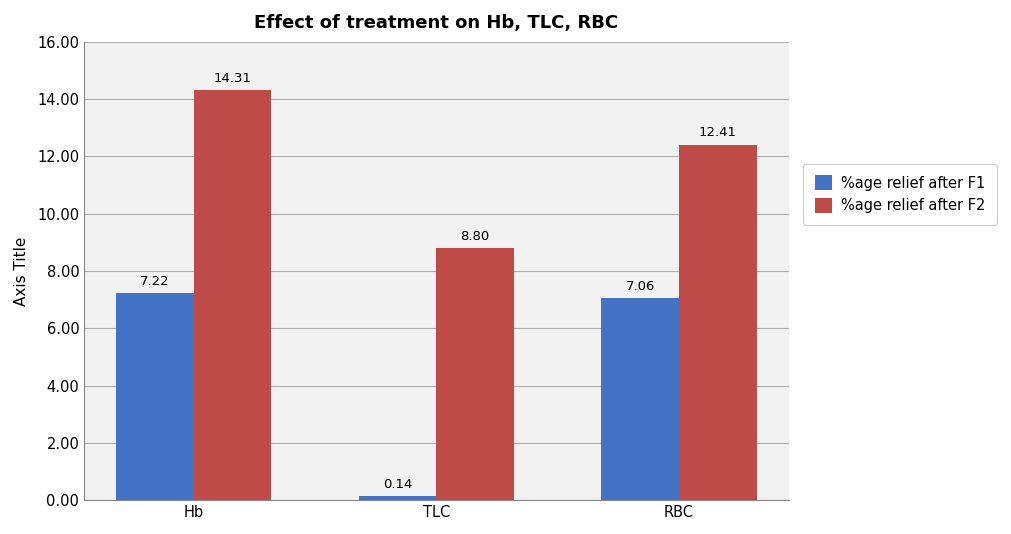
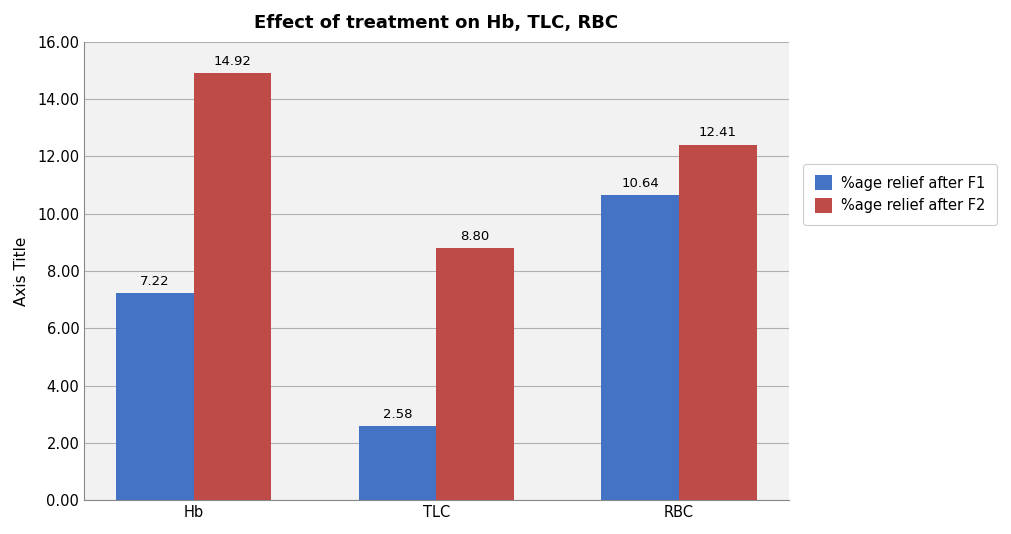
%age relief after F2/Hb: 14.31 -> 14.92
%age relief after F1/TLC: 0.14 -> 2.58
%age relief after F1/RBC: 7.06 -> 10.64
